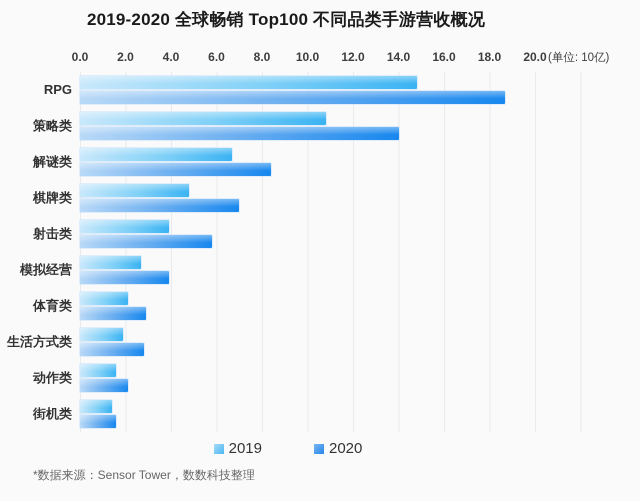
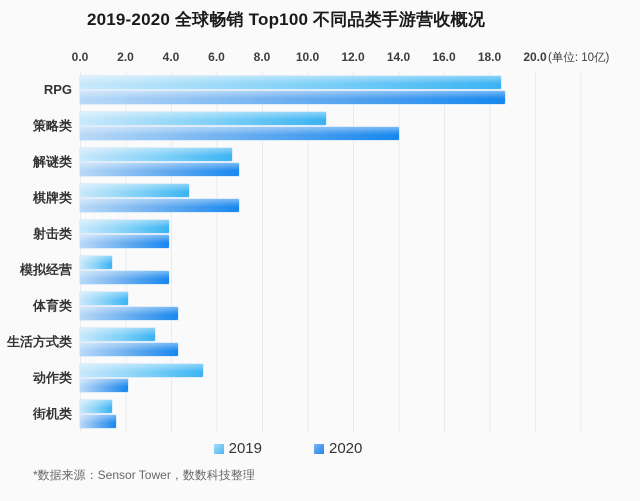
2019/RPG: 14.8 -> 18.5
2020/解谜类: 8.4 -> 7.0
2020/射击类: 5.8 -> 3.9
2019/模拟经营: 2.7 -> 1.4
2020/体育类: 2.9 -> 4.3
2019/生活方式类: 1.9 -> 3.3
2020/生活方式类: 2.8 -> 4.3
2019/动作类: 1.6 -> 5.4
